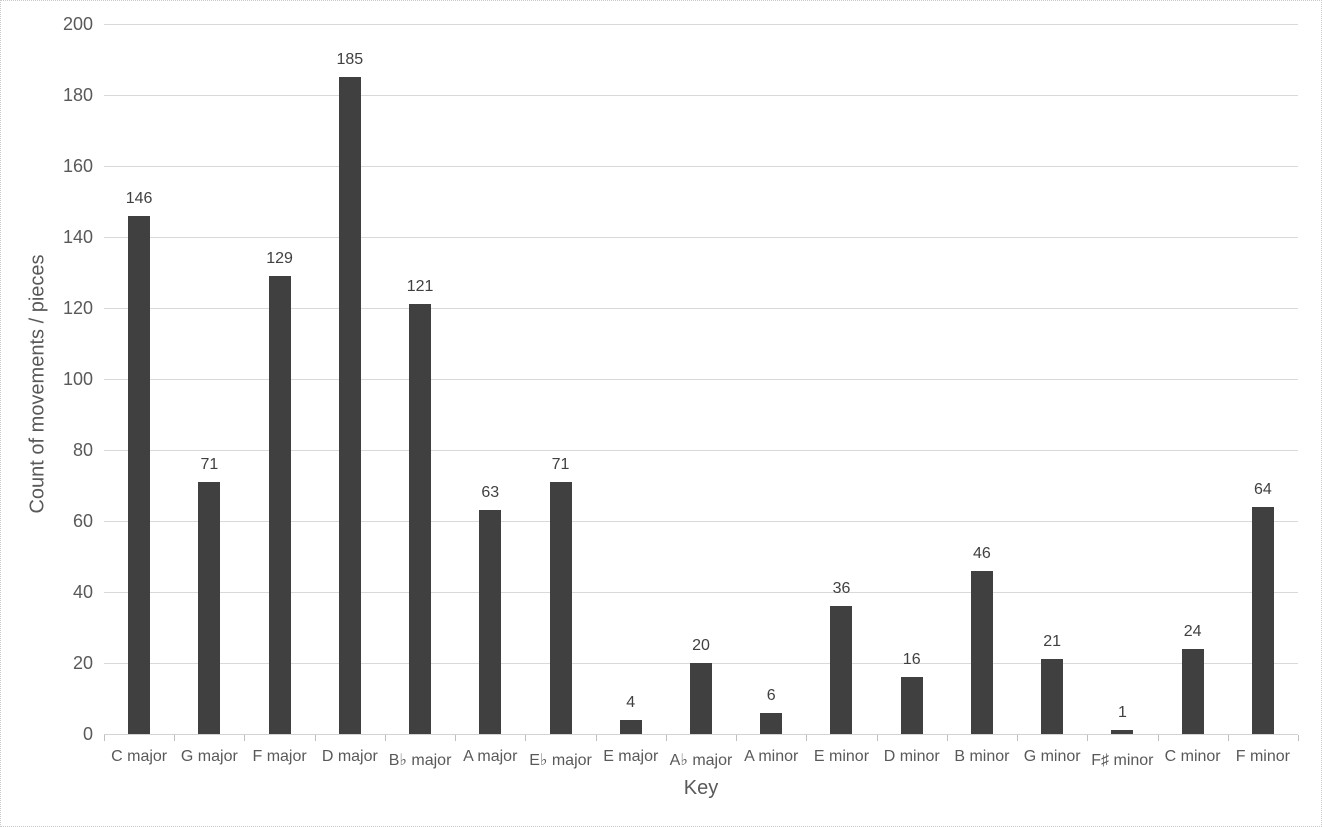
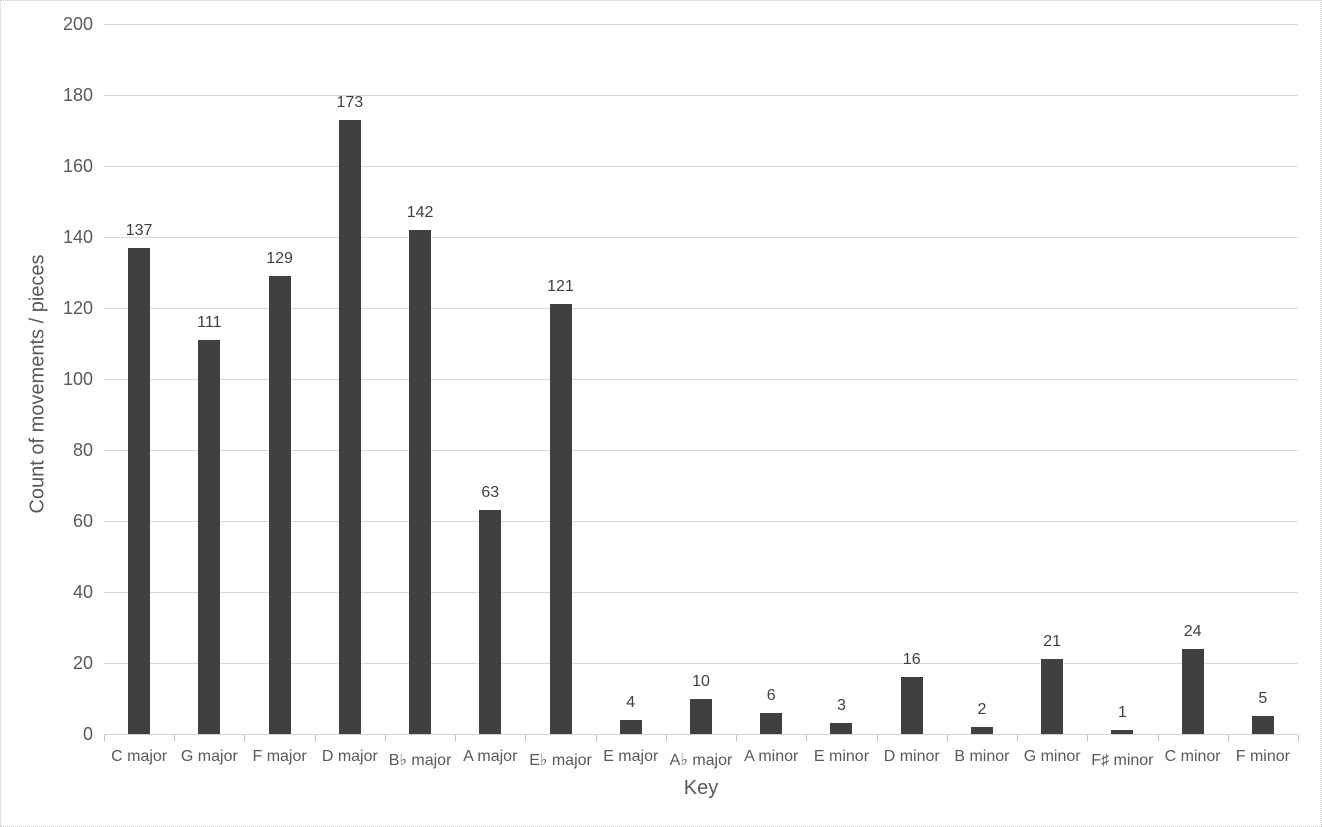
C major: 146 -> 137
G major: 71 -> 111
D major: 185 -> 173
B♭ major: 121 -> 142
E♭ major: 71 -> 121
A♭ major: 20 -> 10
E minor: 36 -> 3
B minor: 46 -> 2
F minor: 64 -> 5
